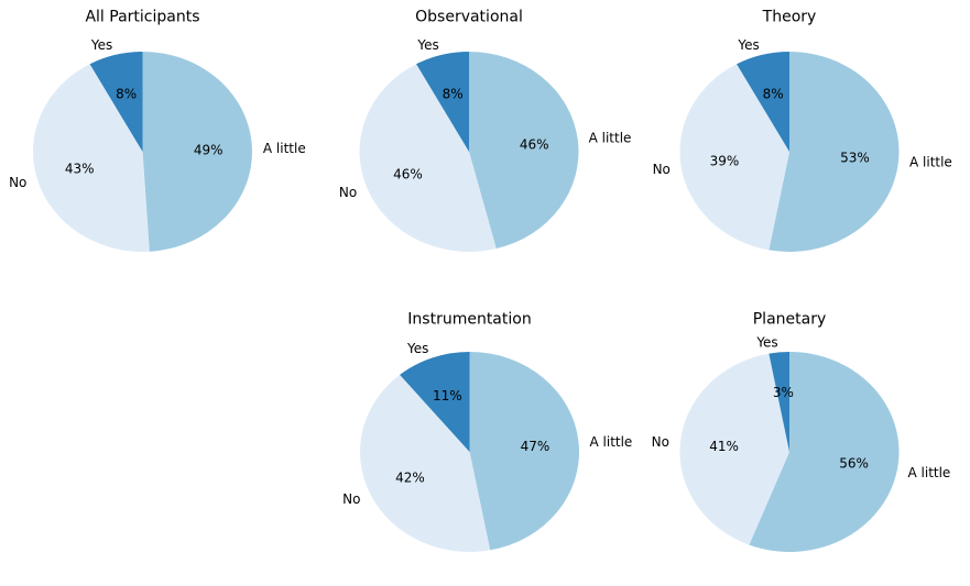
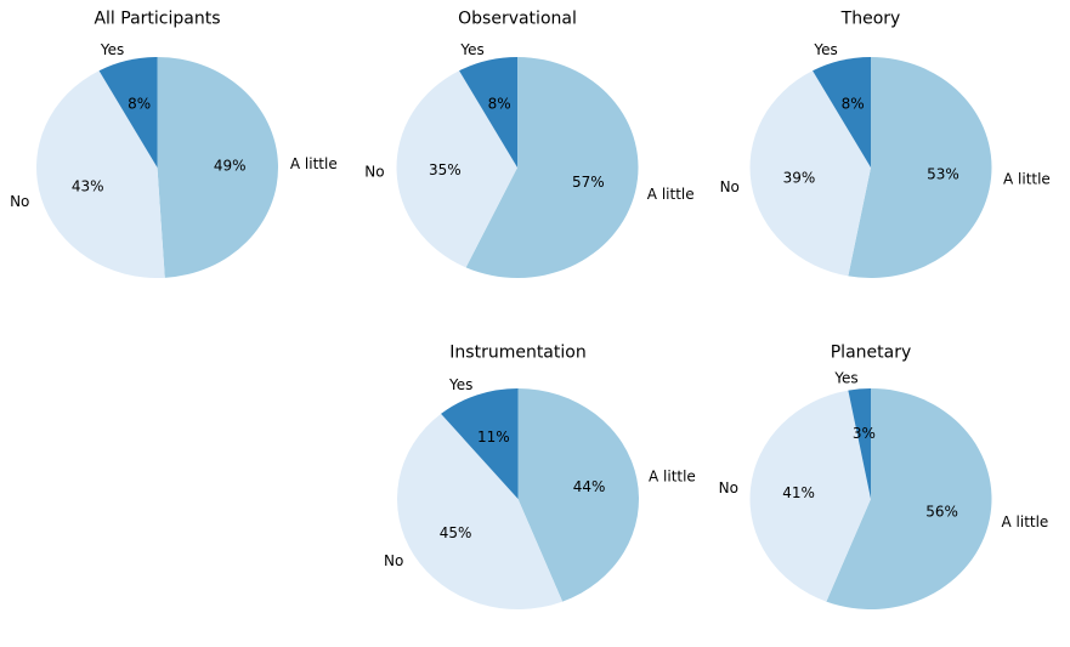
Observational/A little: 46% -> 57%
Observational/No: 46% -> 35%
Instrumentation/A little: 47% -> 44%
Instrumentation/No: 42% -> 45%
